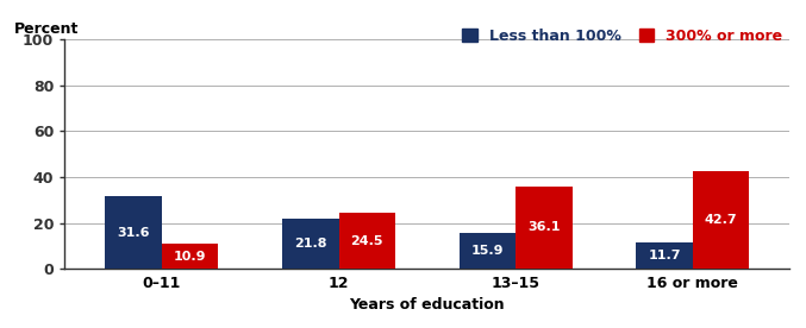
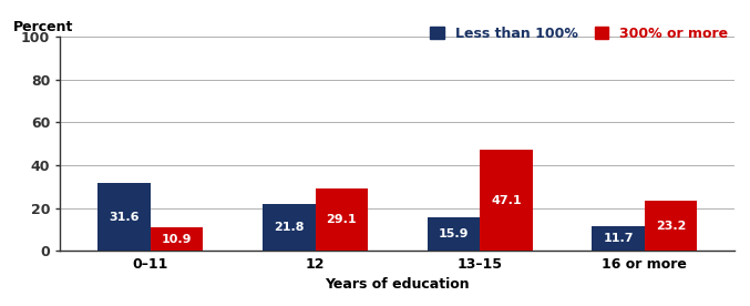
300% or more/12: 24.5 -> 29.1
300% or more/13–15: 36.1 -> 47.1
300% or more/16 or more: 42.7 -> 23.2
